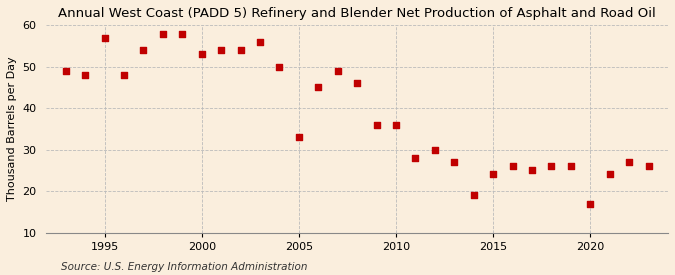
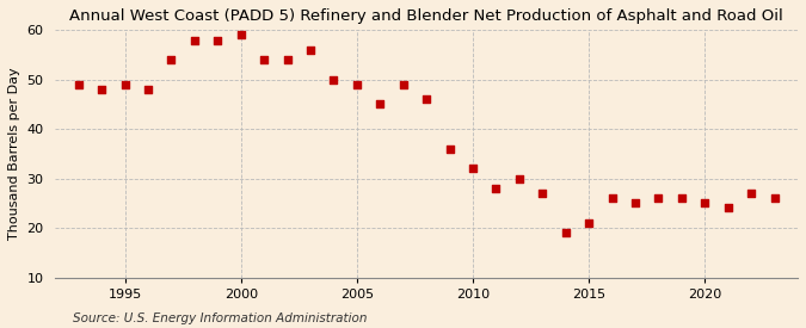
1995: 57 -> 49
2000: 53 -> 59
2005: 33 -> 49
2010: 36 -> 32
2015: 24 -> 21
2020: 17 -> 25
